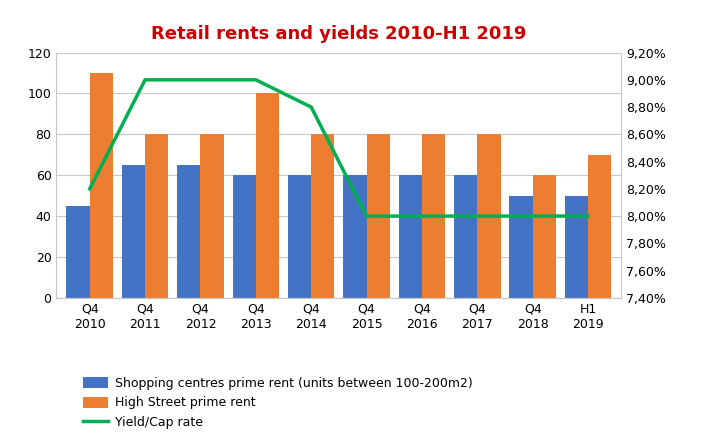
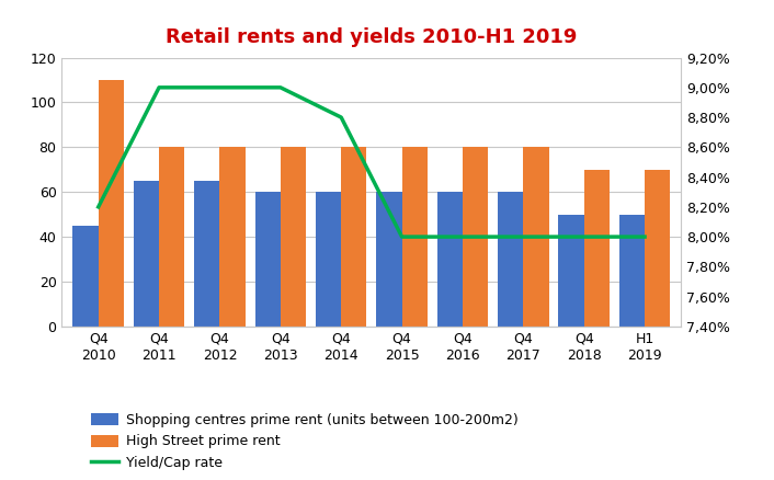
High Street prime rent/Q4 2013: 100 -> 80
High Street prime rent/Q4 2018: 60 -> 70
